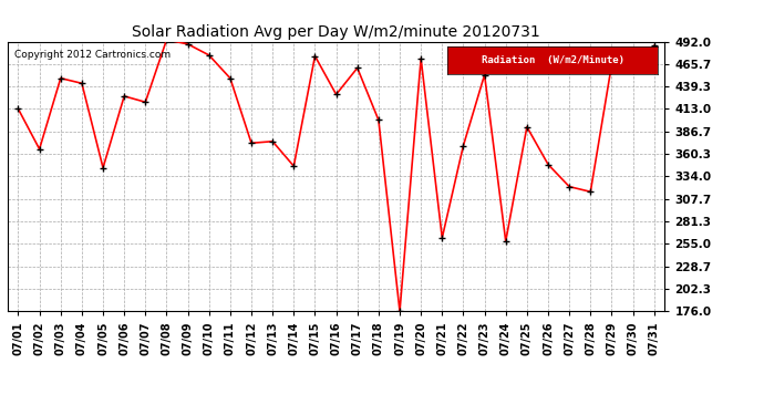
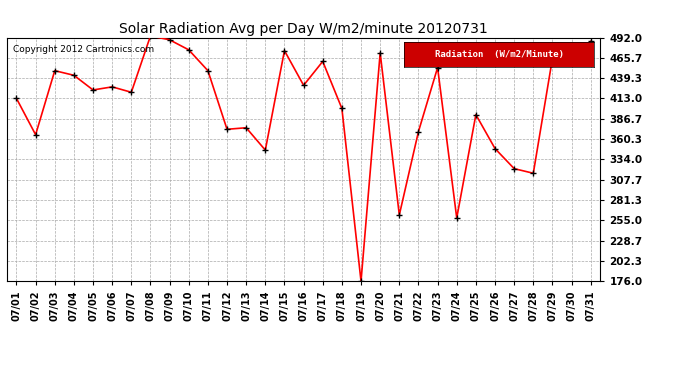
07/05: 344 -> 424
